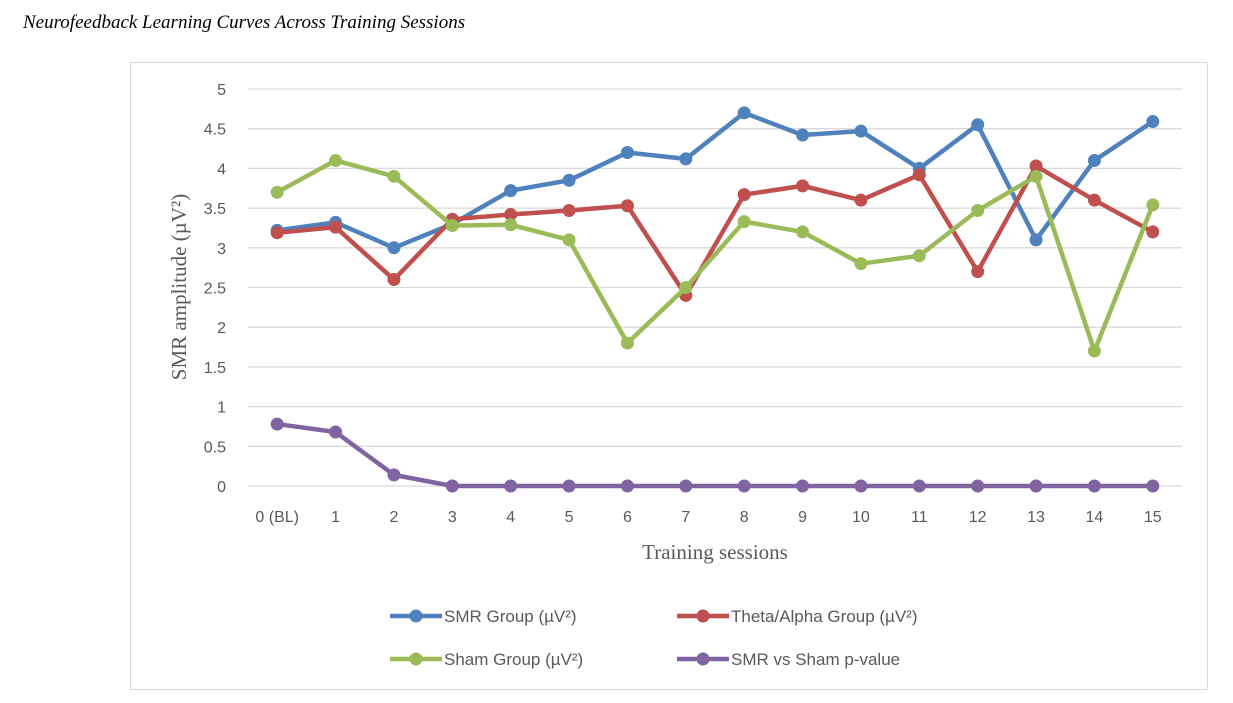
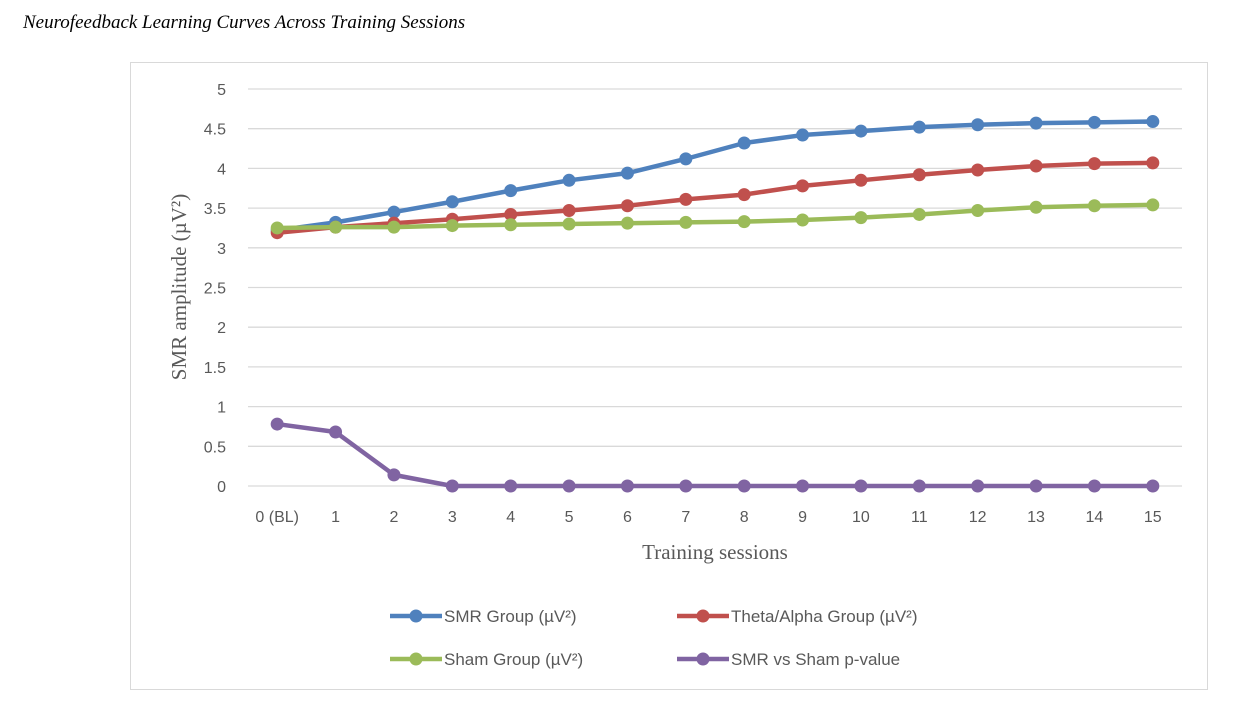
Sham Group (µV²)/0 (BL): 3.7 -> 3.2
Sham Group (µV²)/1: 4.1 -> 3.3
SMR Group (µV²)/2: 3.0 -> 3.5
Theta/Alpha Group (µV²)/2: 2.6 -> 3.3
Sham Group (µV²)/2: 3.9 -> 3.3
SMR Group (µV²)/3: 3.3 -> 3.6
Sham Group (µV²)/5: 3.1 -> 3.3
SMR Group (µV²)/6: 4.2 -> 3.9
Sham Group (µV²)/6: 1.8 -> 3.3
Theta/Alpha Group (µV²)/7: 2.4 -> 3.6
Sham Group (µV²)/7: 2.5 -> 3.3
SMR Group (µV²)/8: 4.7 -> 4.3
Sham Group (µV²)/9: 3.2 -> 3.4
Theta/Alpha Group (µV²)/10: 3.6 -> 3.9
Sham Group (µV²)/10: 2.8 -> 3.4
SMR Group (µV²)/11: 4.0 -> 4.5
Sham Group (µV²)/11: 2.9 -> 3.4
Theta/Alpha Group (µV²)/12: 2.7 -> 4.0
SMR Group (µV²)/13: 3.1 -> 4.6
Sham Group (µV²)/13: 3.9 -> 3.5
SMR Group (µV²)/14: 4.1 -> 4.6
Theta/Alpha Group (µV²)/14: 3.6 -> 4.1
Sham Group (µV²)/14: 1.7 -> 3.5
Theta/Alpha Group (µV²)/15: 3.2 -> 4.1
